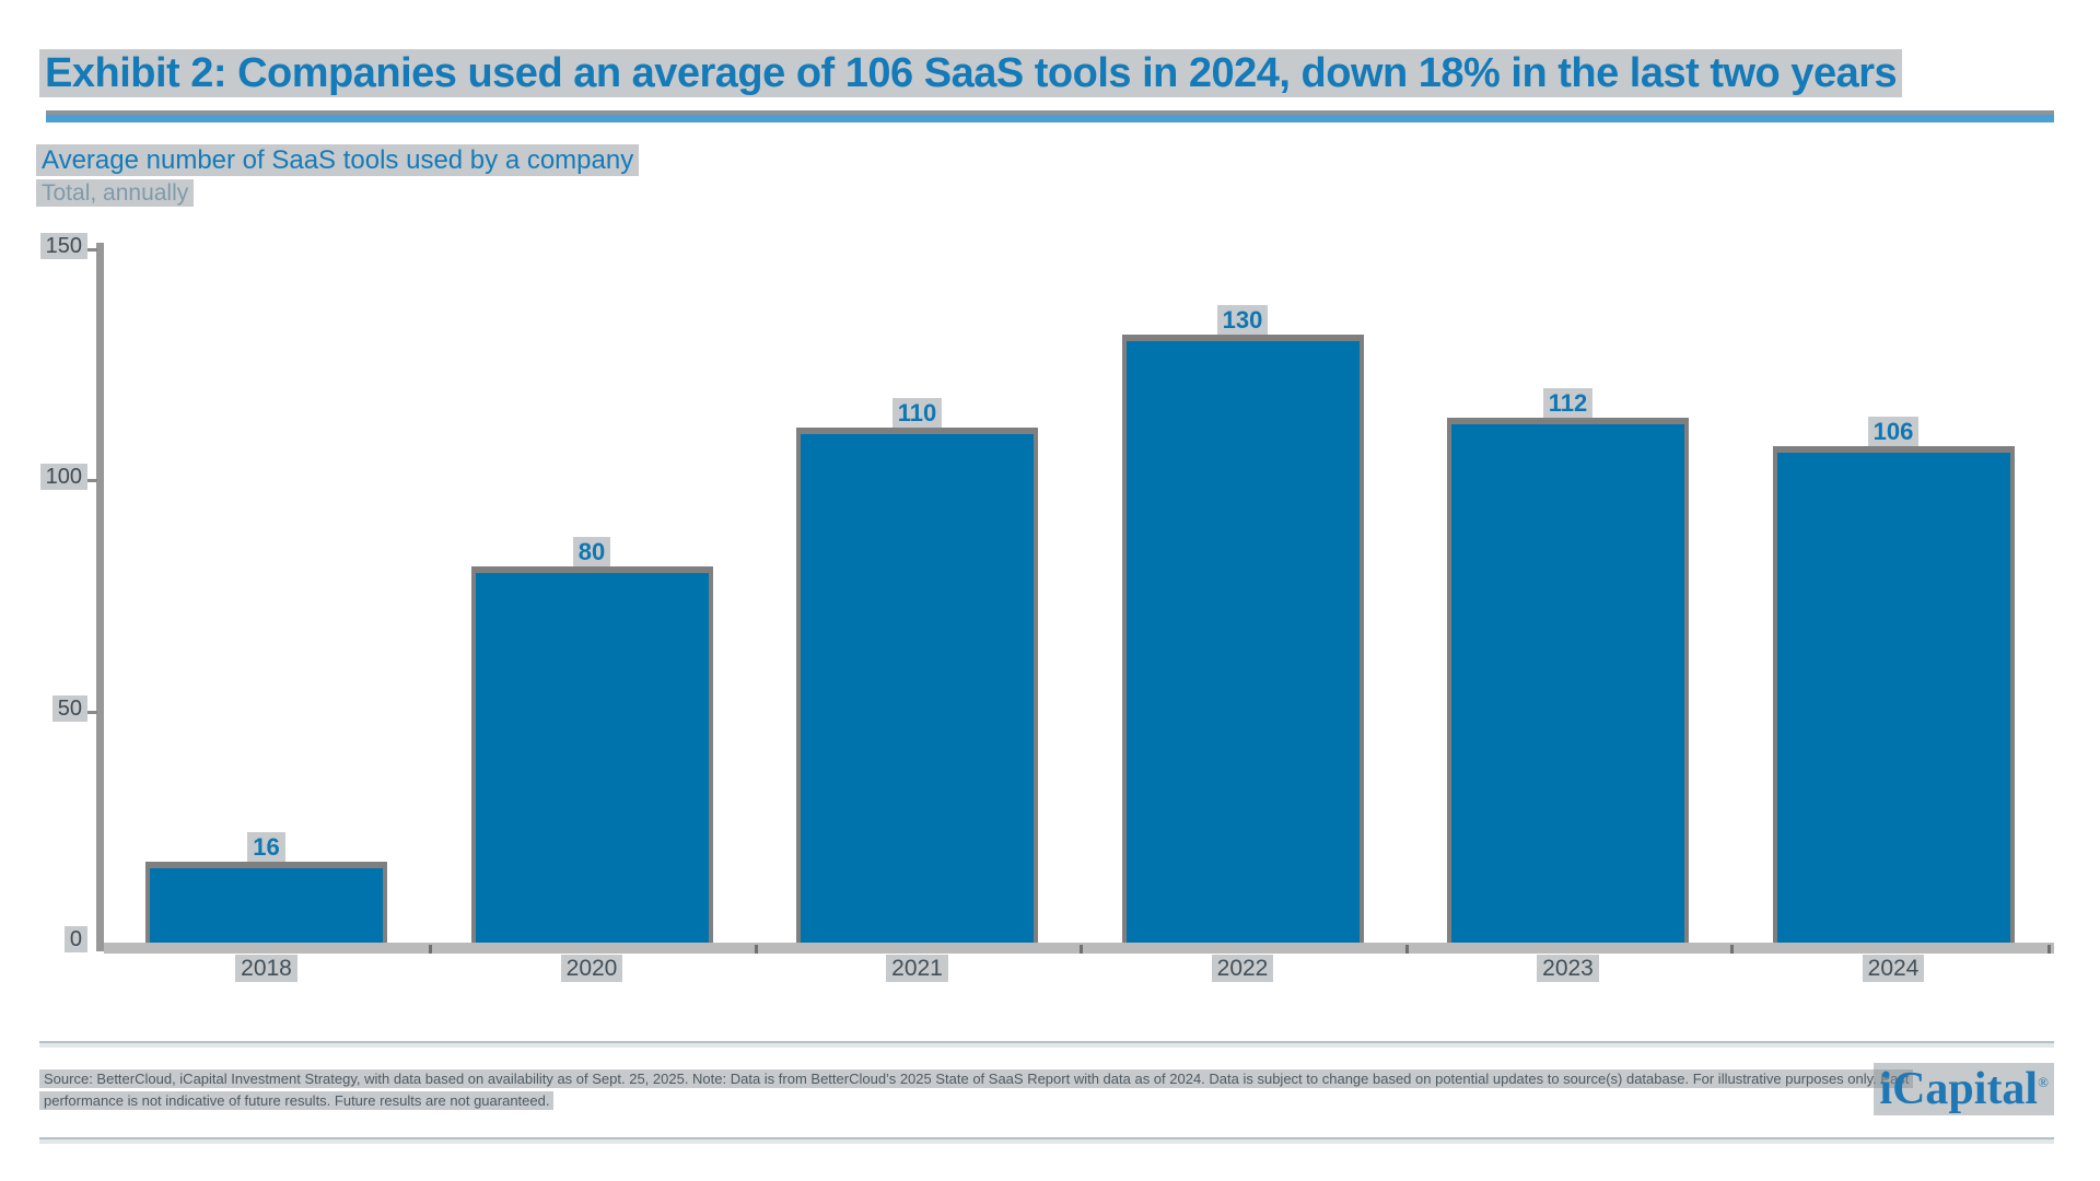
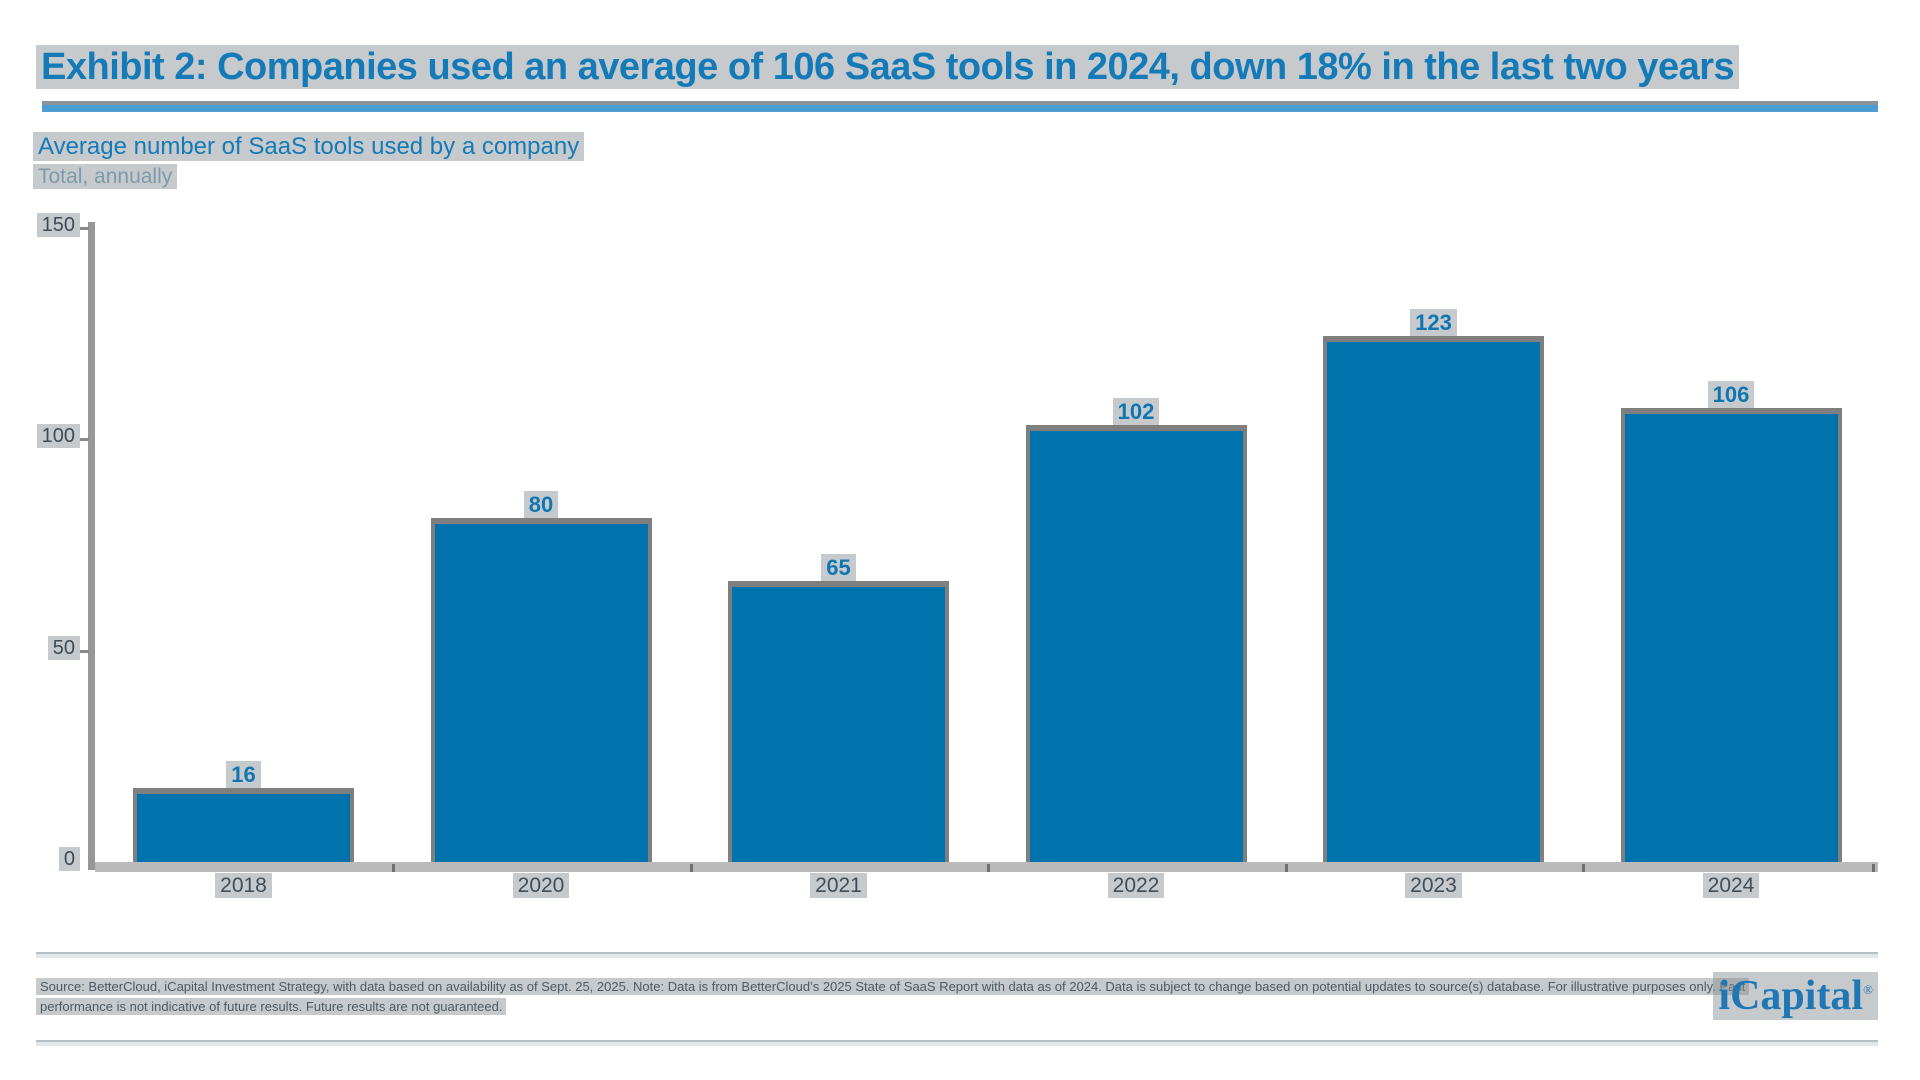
2021: 110 -> 65
2022: 130 -> 102
2023: 112 -> 123
